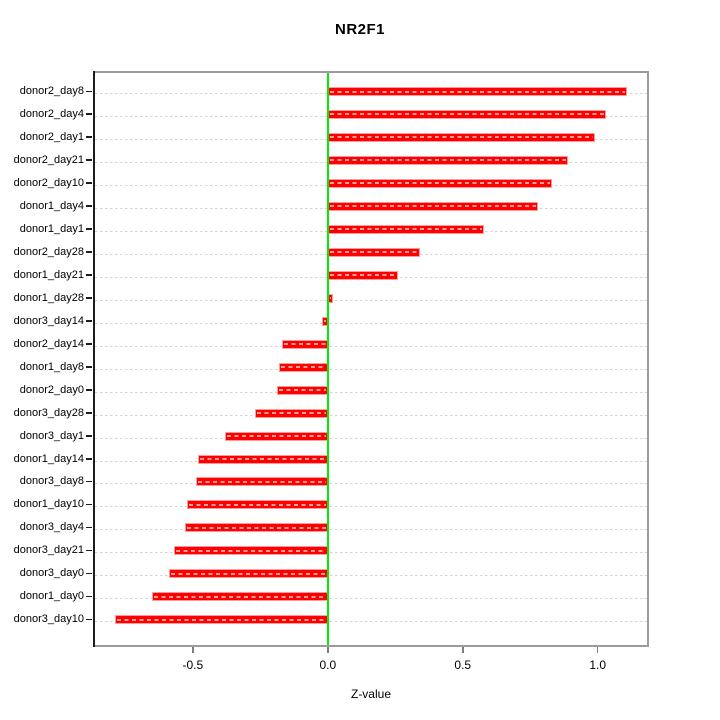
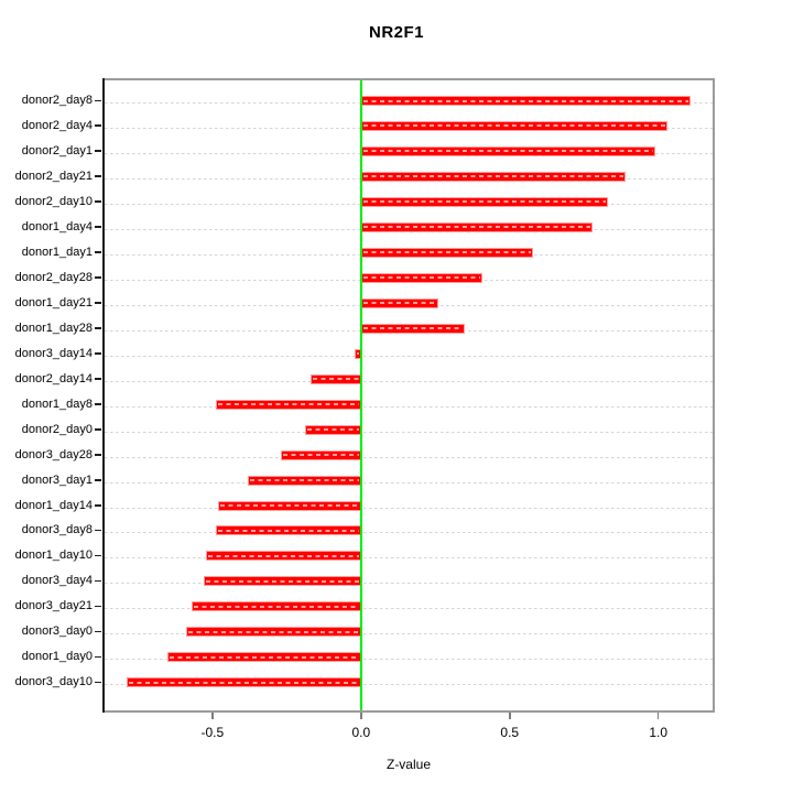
donor2_day28: 0.34 -> 0.41
donor1_day28: 0.02 -> 0.35
donor1_day8: -0.18 -> -0.49
